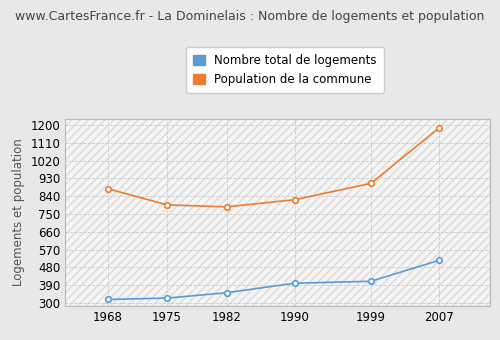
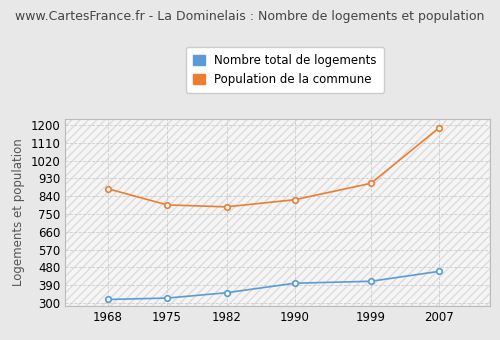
Nombre total de logements/2007: 520 -> 460
